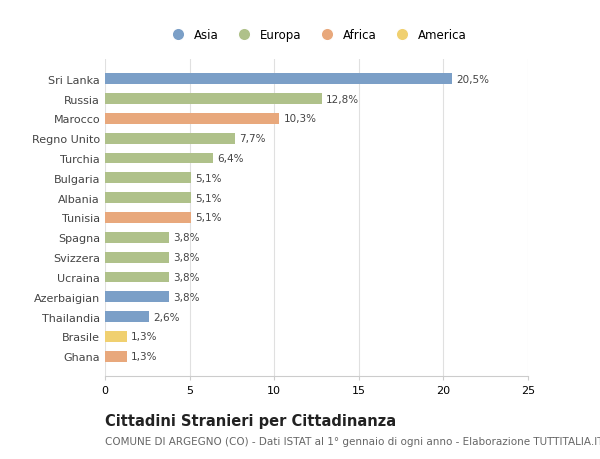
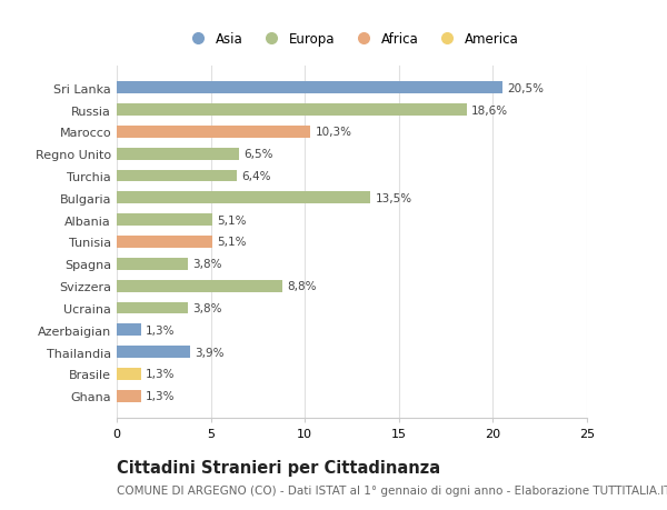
Russia: 12,8% -> 18,6%
Regno Unito: 7,7% -> 6,5%
Bulgaria: 5,1% -> 13,5%
Svizzera: 3,8% -> 8,8%
Azerbaigian: 3,8% -> 1,3%
Thailandia: 2,6% -> 3,9%
